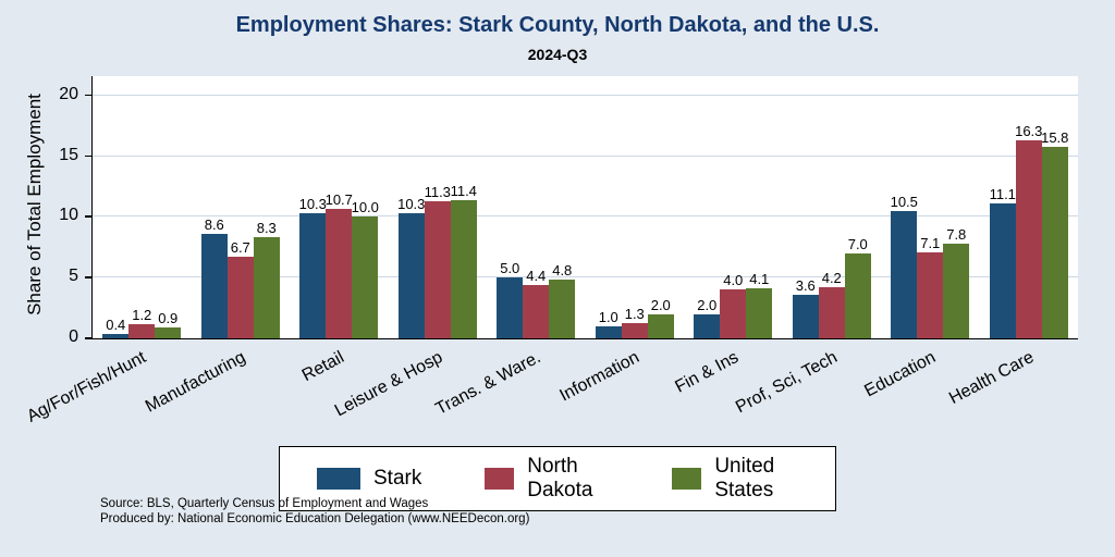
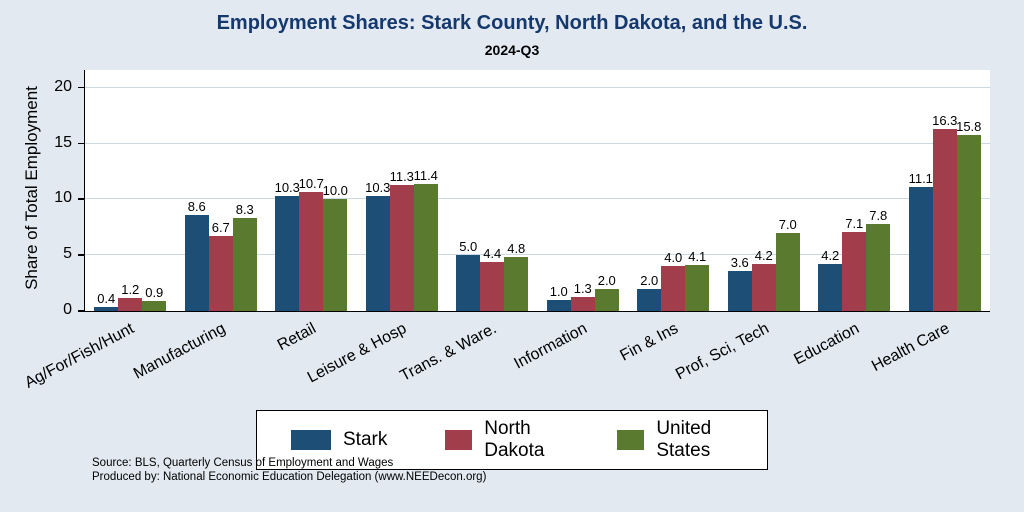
Stark/Education: 10.5 -> 4.2
